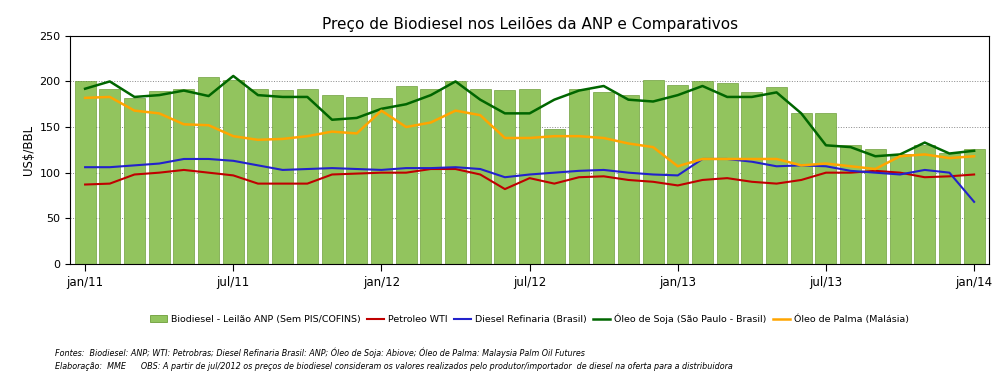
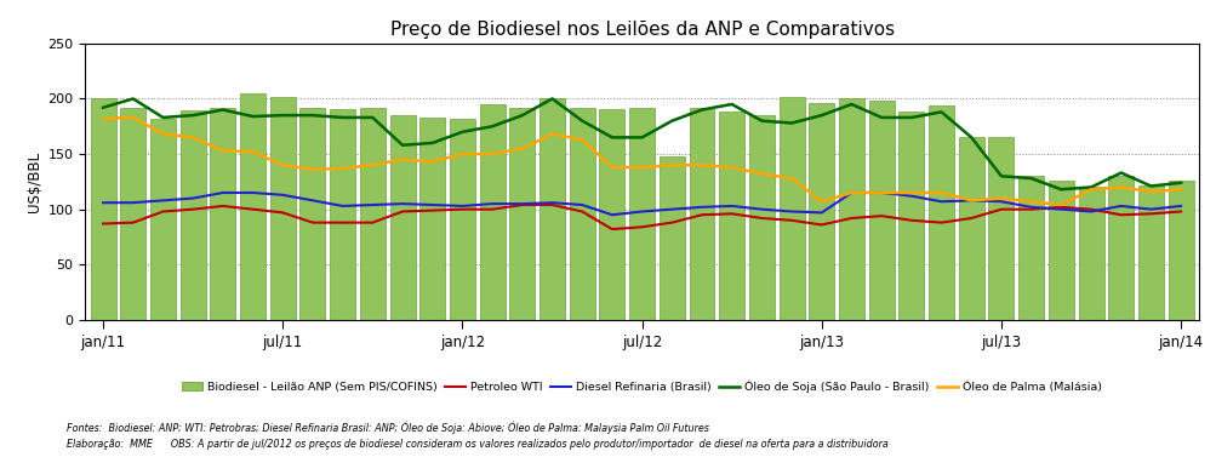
Óleo de Soja (São Paulo - Brasil)/jul/11: 206 -> 185
Óleo de Palma (Malásia)/jan/12: 168 -> 150
Petroleo WTI/jul/12: 94 -> 84
Diesel Refinaria (Brasil)/jan/14: 68 -> 103
